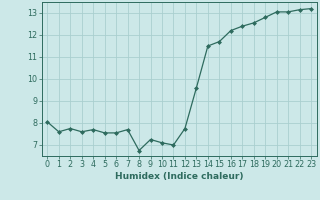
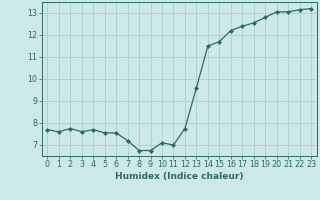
0: 8.05 -> 7.70
7: 7.70 -> 7.20
9: 7.25 -> 6.75
